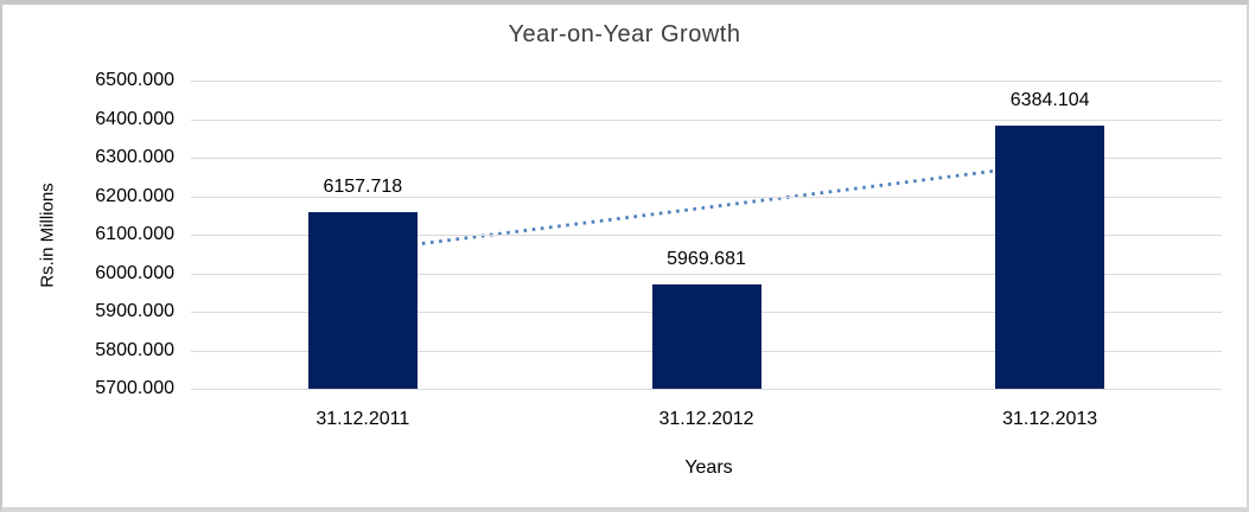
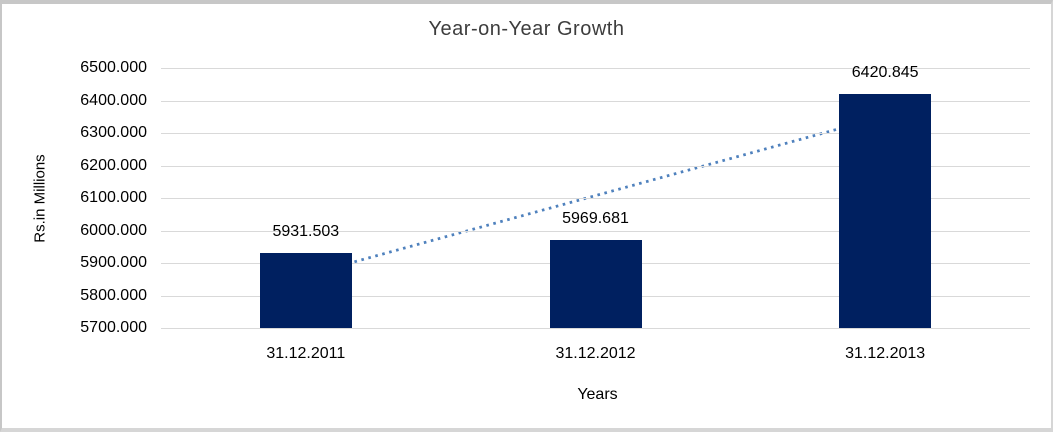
31.12.2011: 6157.718 -> 5931.503
31.12.2013: 6384.104 -> 6420.845
